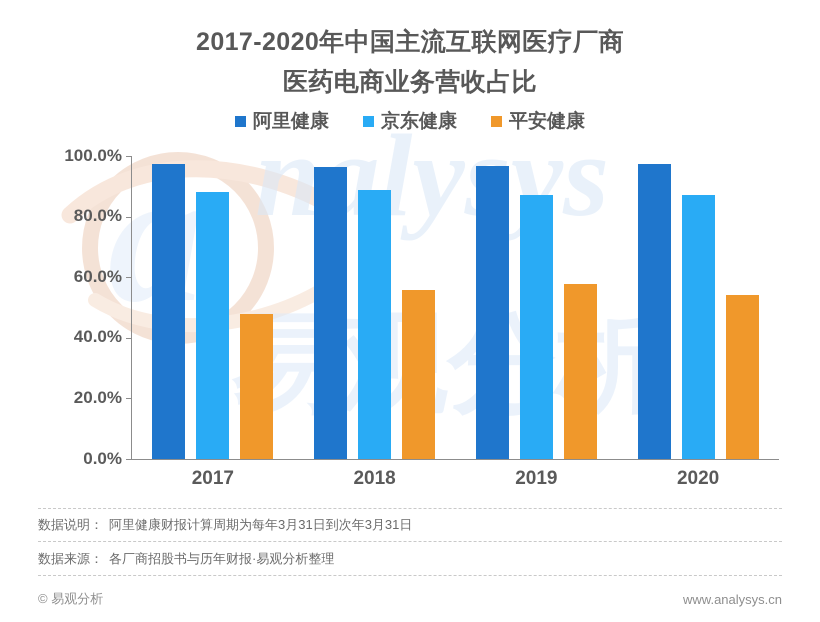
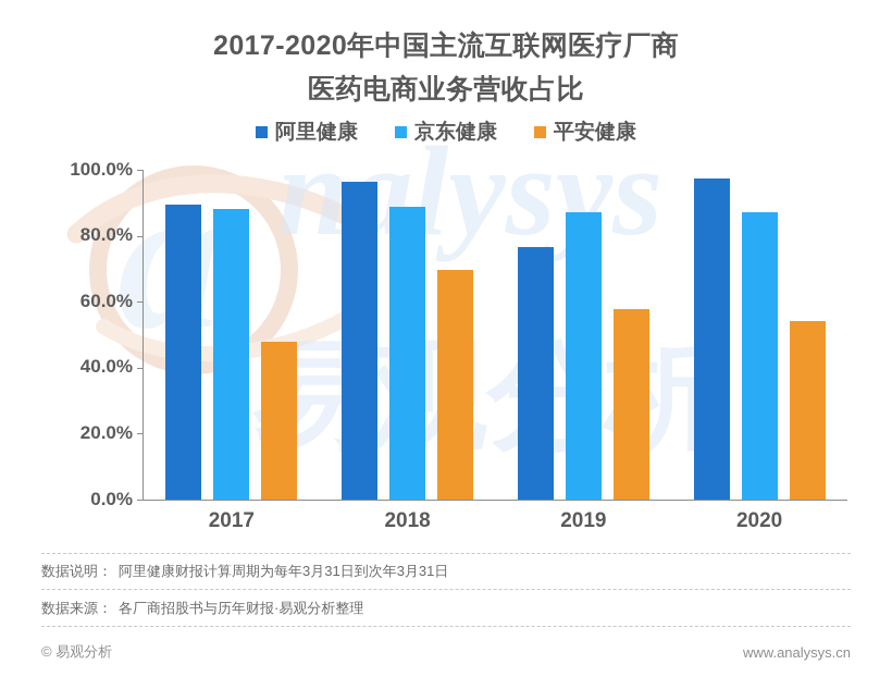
阿里健康/2017: 98% -> 90%
平安健康/2018: 56% -> 70%
阿里健康/2019: 97% -> 77%
